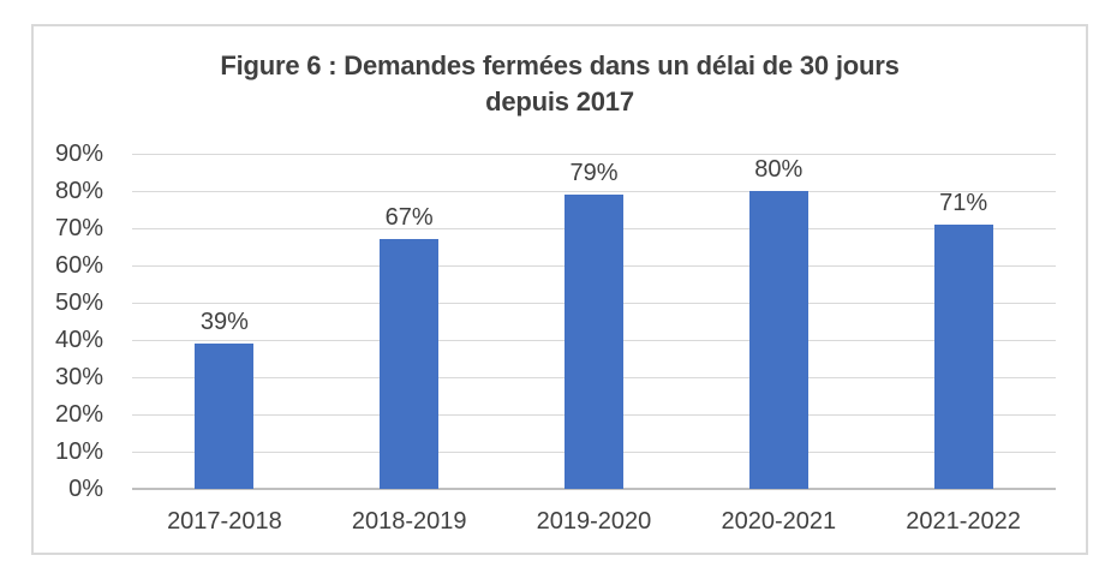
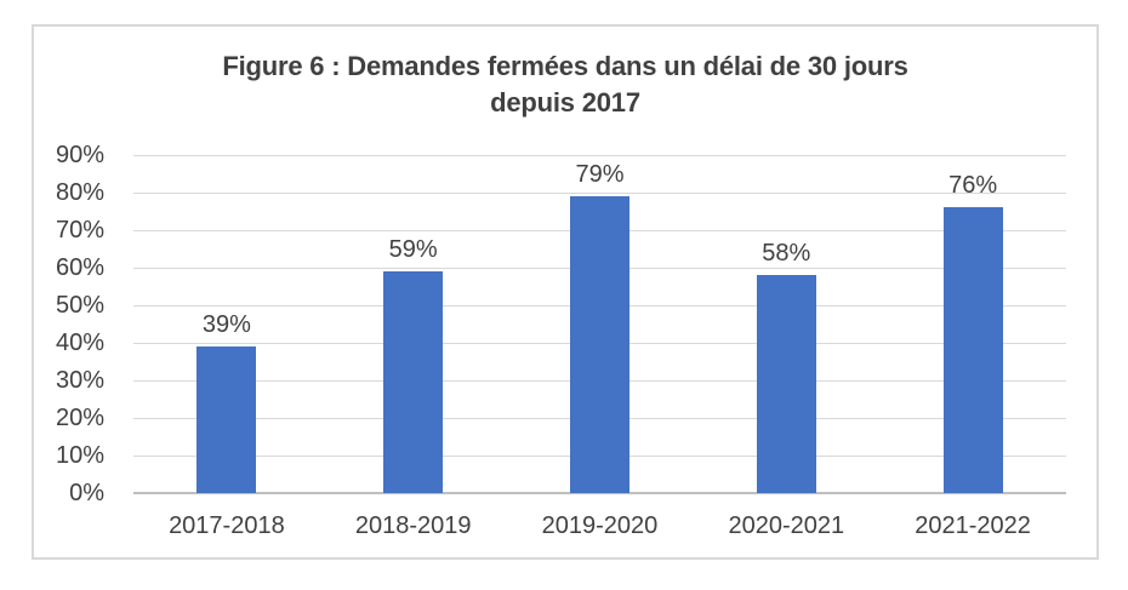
2018-2019: 67% -> 59%
2020-2021: 80% -> 58%
2021-2022: 71% -> 76%
